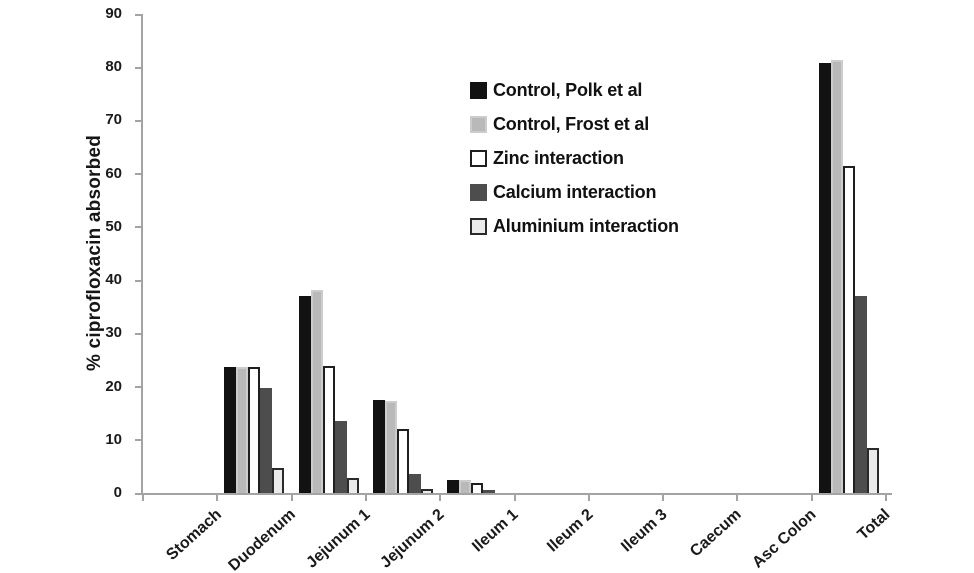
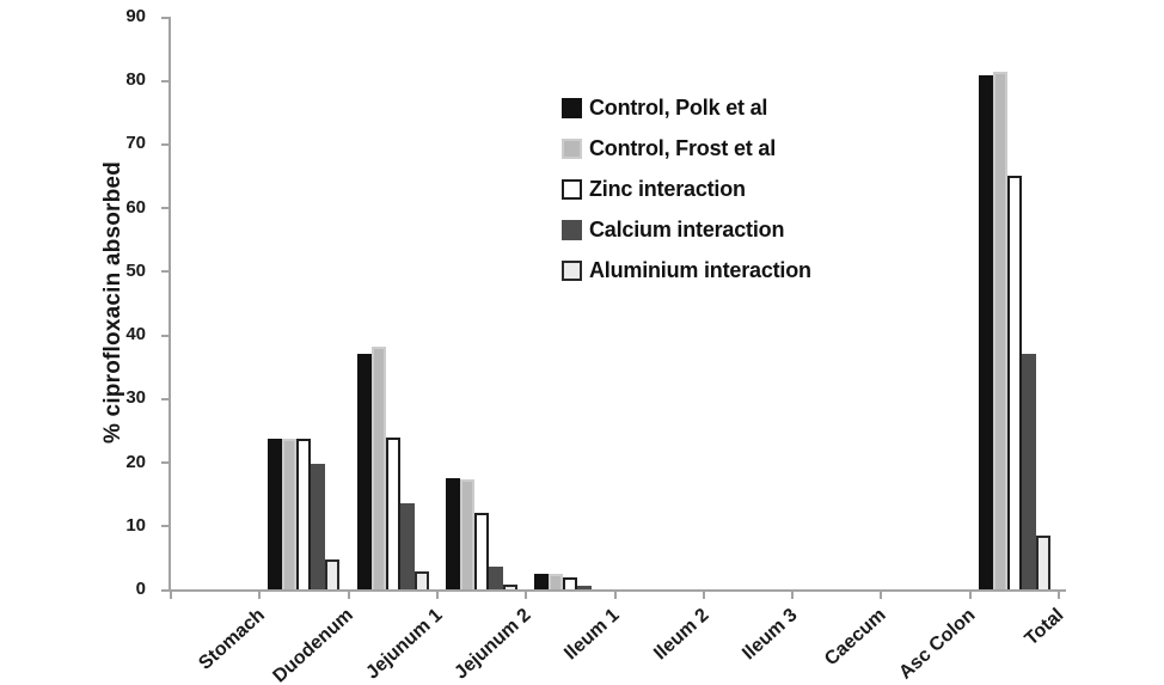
Zinc interaction/Total: 61 -> 65
